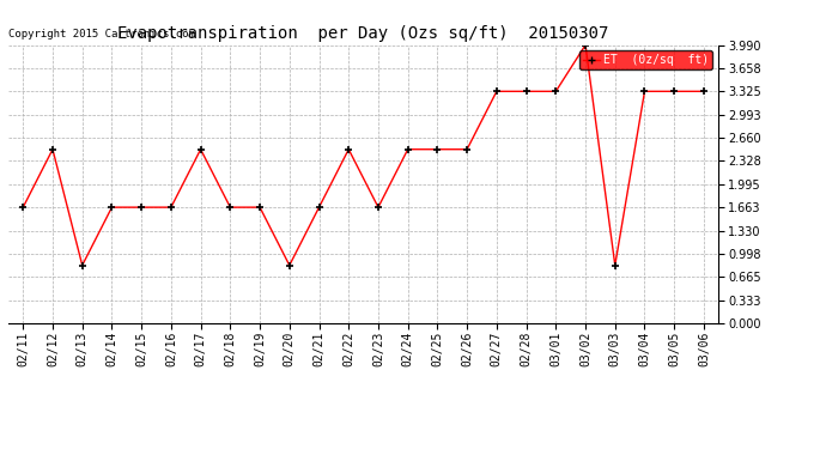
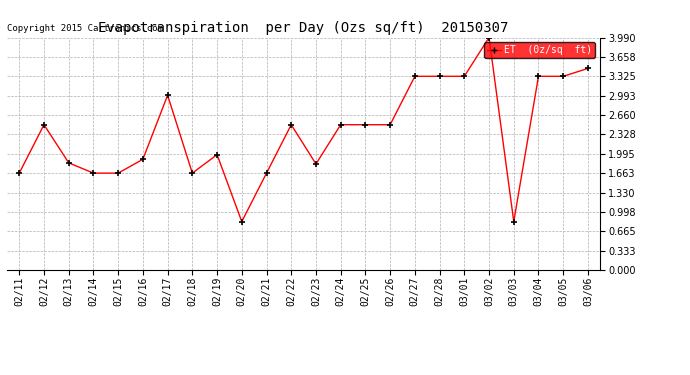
02/13: 0.83 -> 1.84
02/16: 1.66 -> 1.90
02/17: 2.49 -> 3.00
02/19: 1.66 -> 1.98
02/23: 1.66 -> 1.82
03/06: 3.33 -> 3.46
